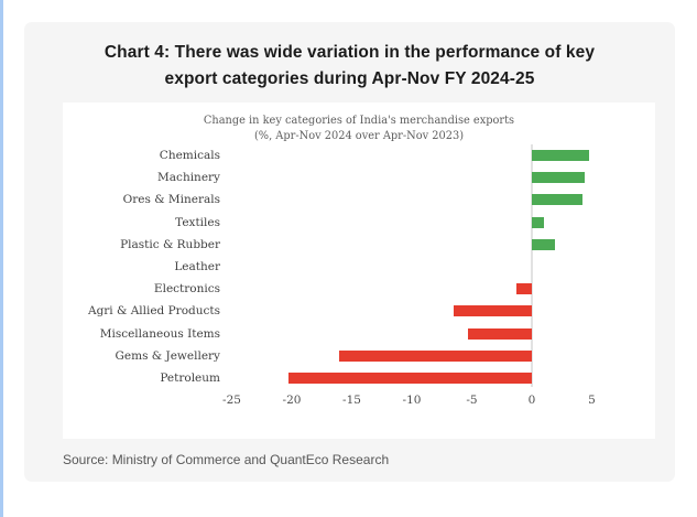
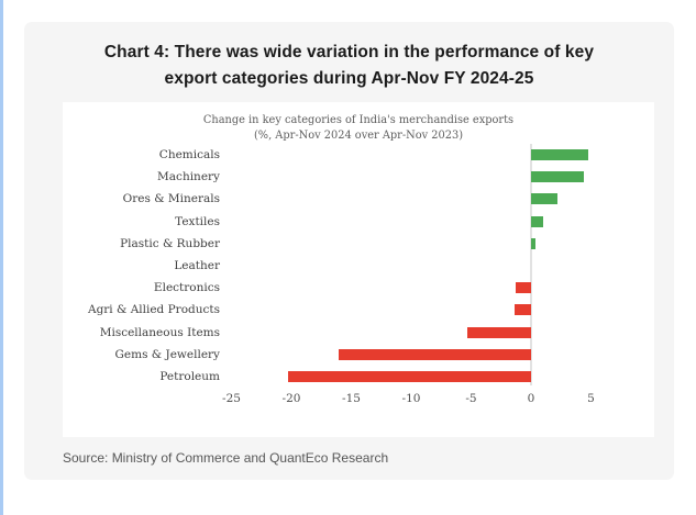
Ores & Minerals: 4.2 -> 2.2
Plastic & Rubber: 1.9 -> 0.4
Agri & Allied Products: -6.5 -> -1.4
